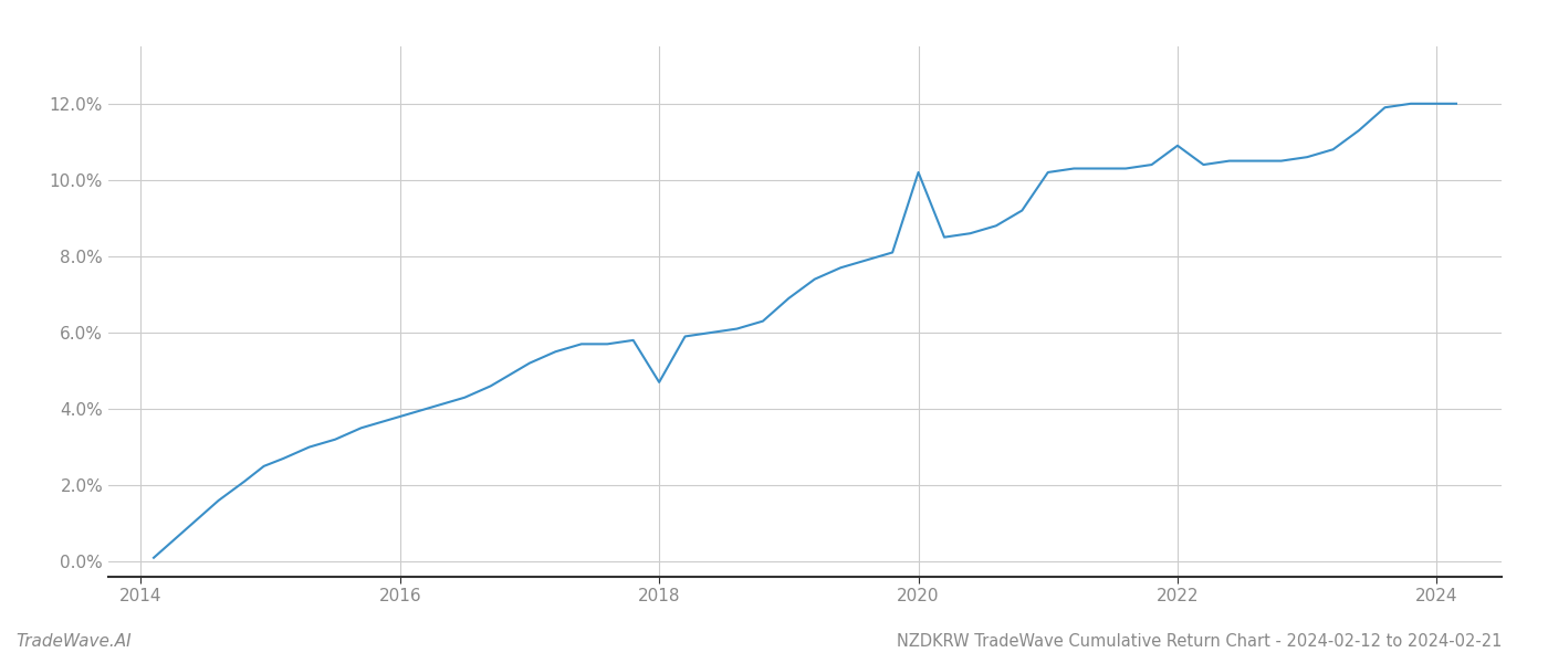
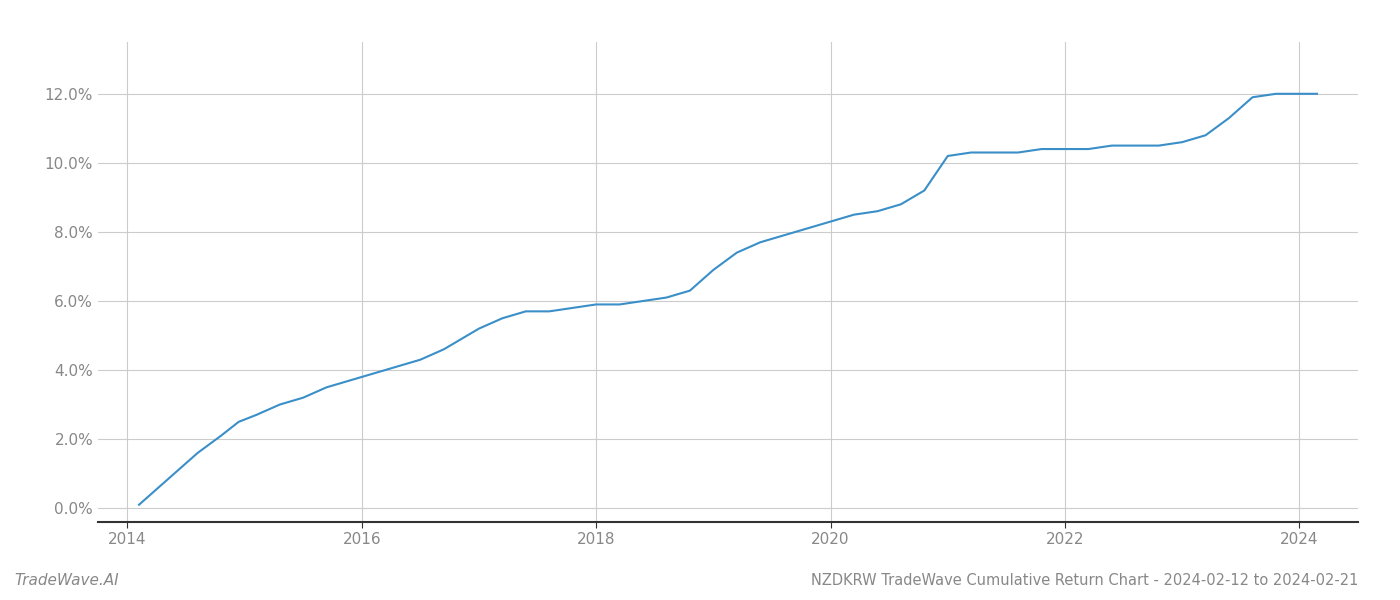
2018: 4.7% -> 5.9%
2020: 10.2% -> 8.3%
2022: 10.9% -> 10.4%
